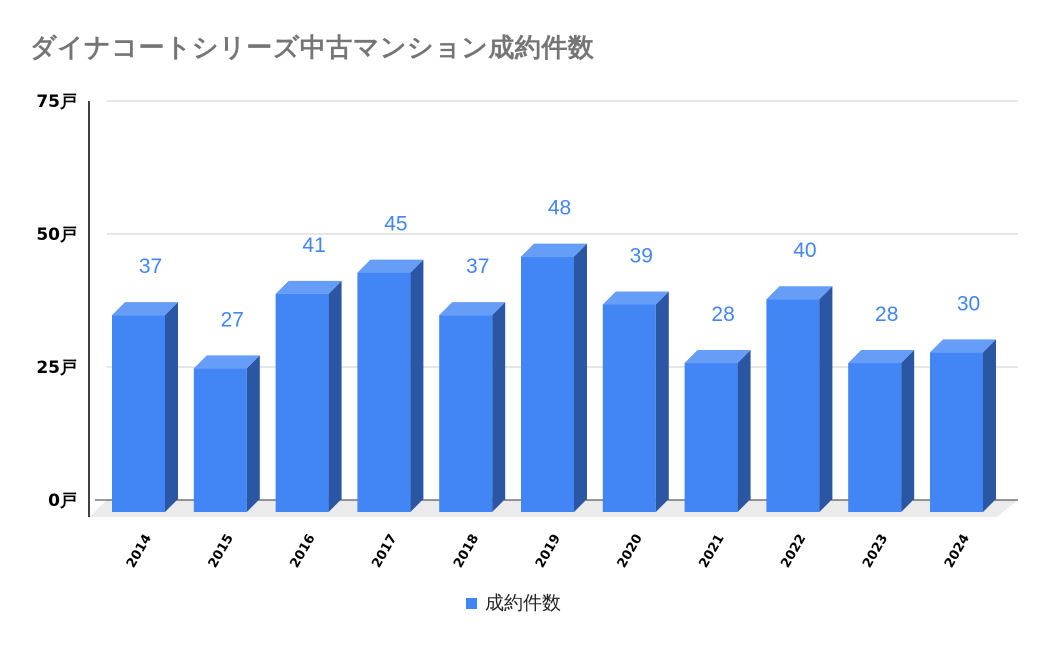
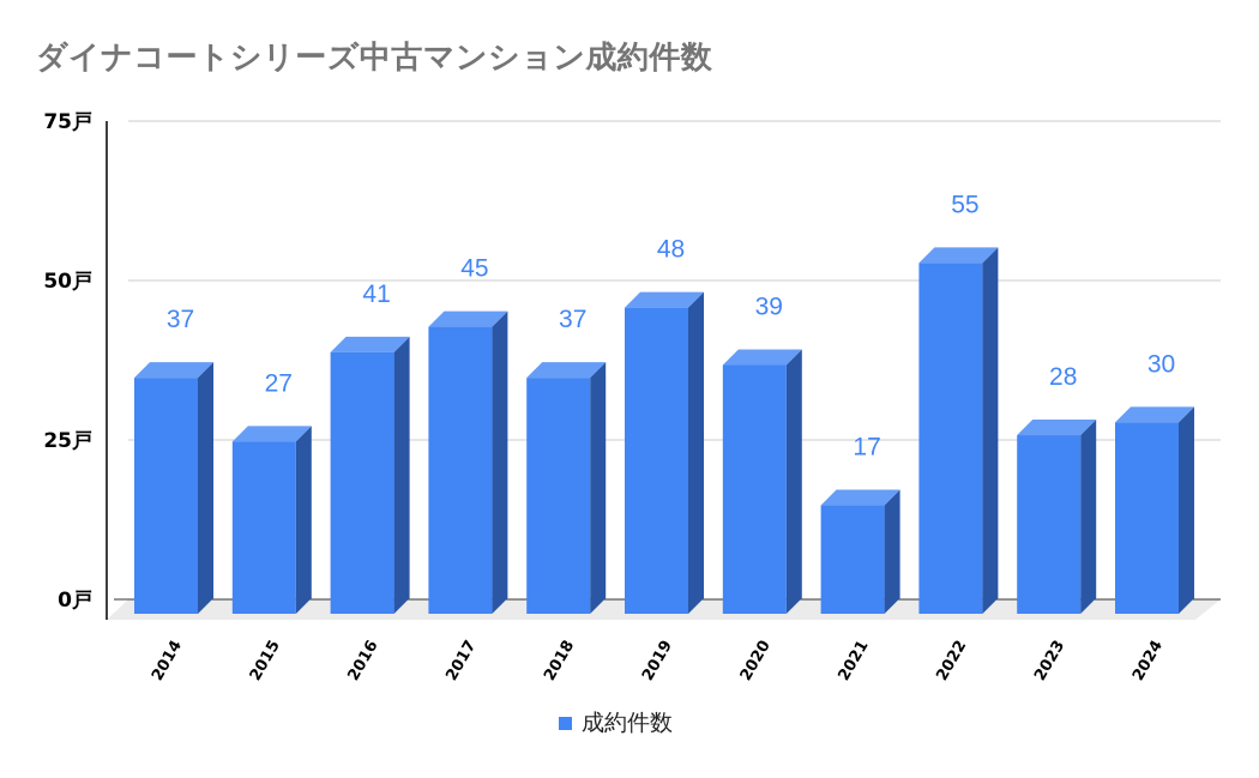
2021: 28 -> 17
2022: 40 -> 55
